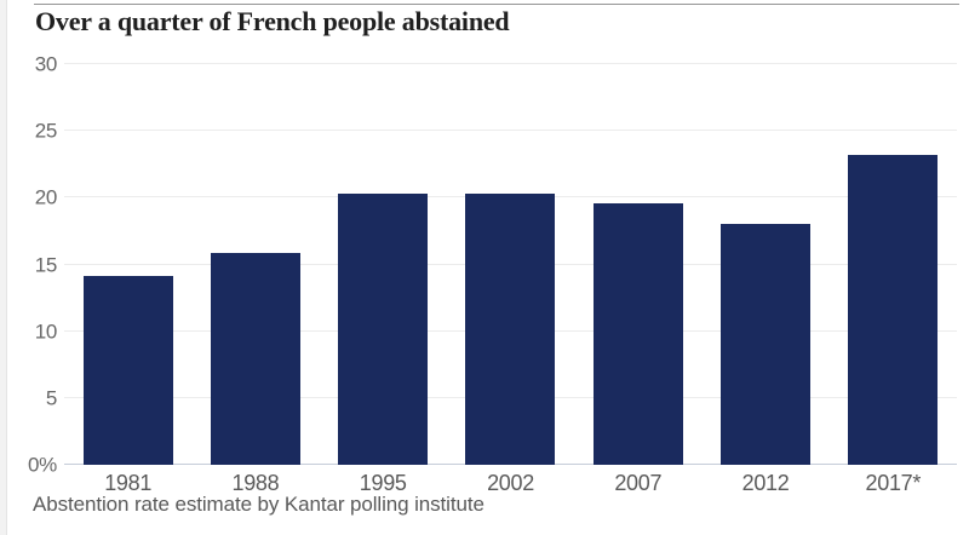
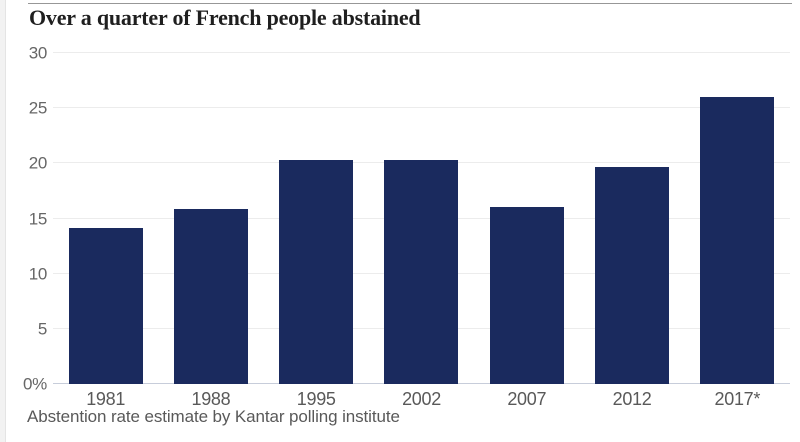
2007: 19.6 -> 16.0
2012: 18.0 -> 19.7
2017*: 23.2 -> 26.0
